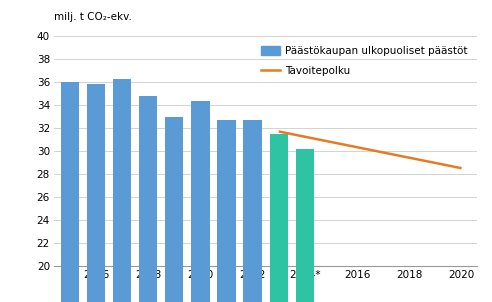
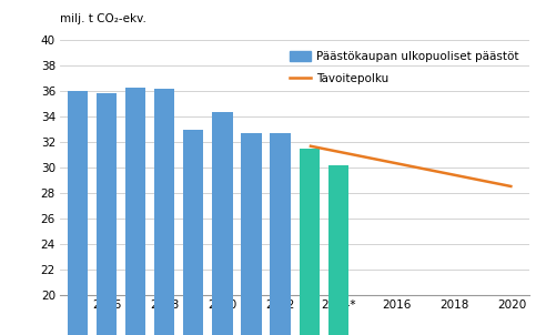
2008: 34.8 -> 36.2
